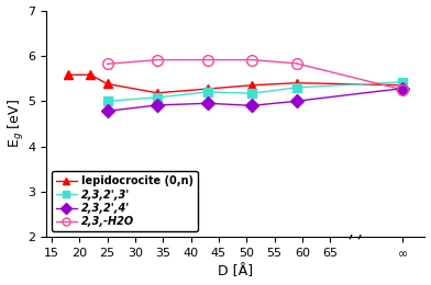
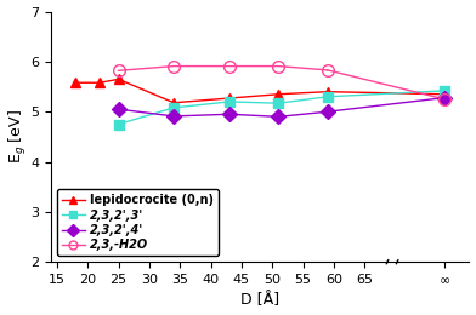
lepidocrocite (0,n)/25: 5.38 -> 5.65
2,3,2',3'/25: 5.00 -> 4.75
2,3,2',4'/25: 4.78 -> 5.05
